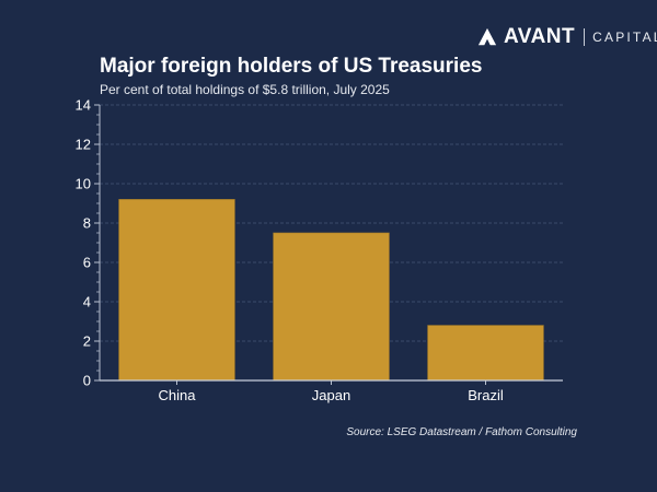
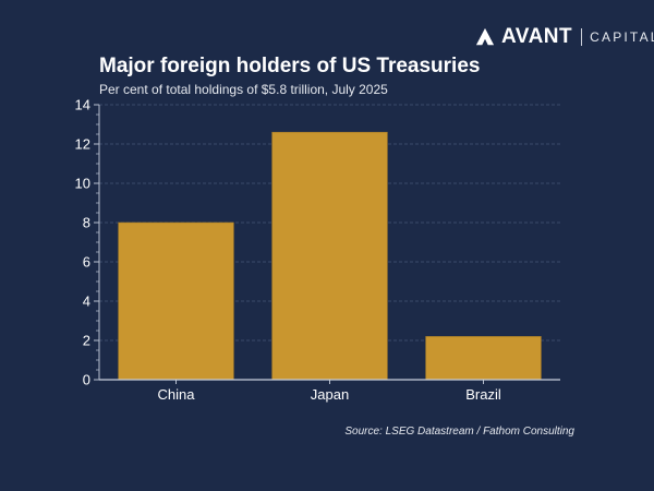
China: 9.2 -> 8.0
Japan: 7.5 -> 12.6
Brazil: 2.8 -> 2.2
